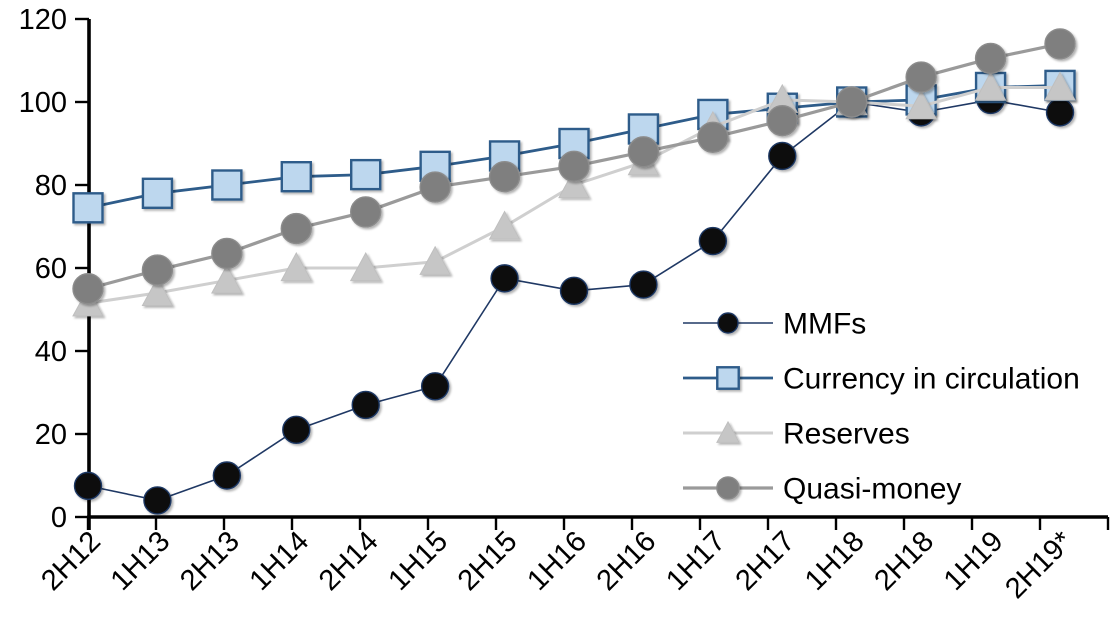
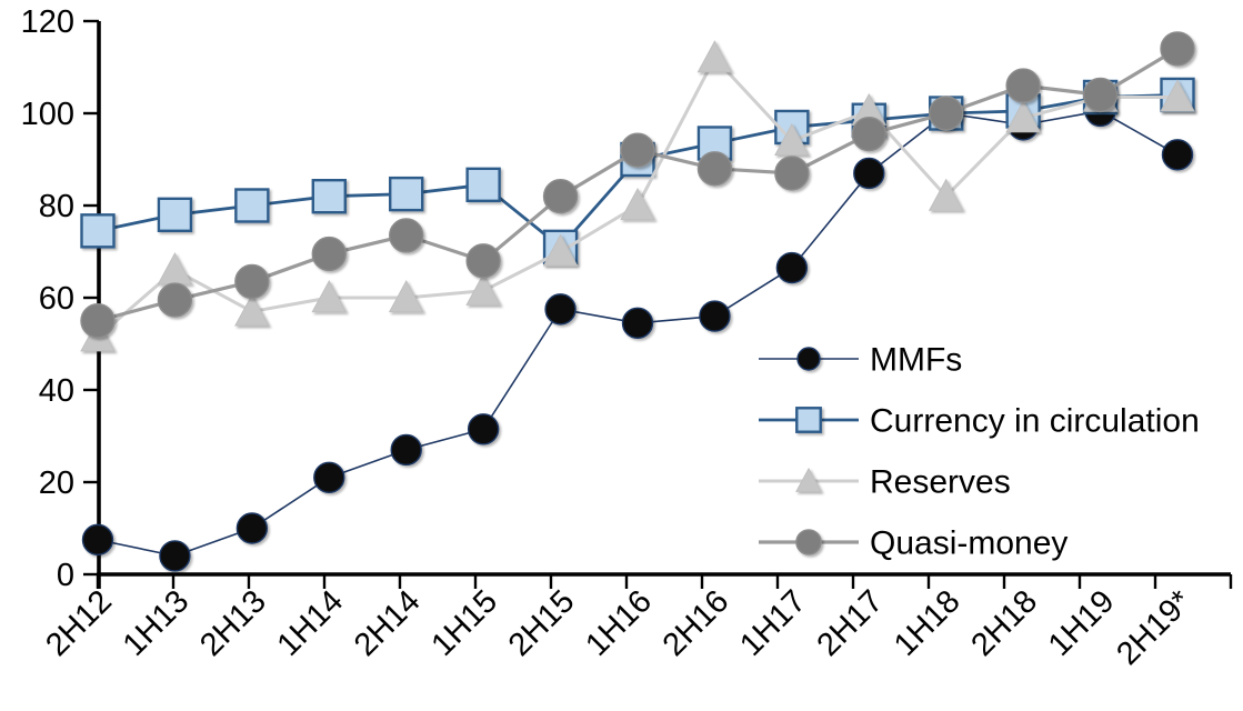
Reserves/1H13: 54 -> 66
Quasi-money/1H15: 80 -> 68
Currency in circulation/2H15: 87 -> 71
Quasi-money/1H16: 84 -> 92
Reserves/2H16: 86 -> 112
Quasi-money/1H17: 92 -> 87
Reserves/1H18: 100 -> 82
Quasi-money/1H19: 110 -> 104
MMFs/2H19*: 98 -> 91
